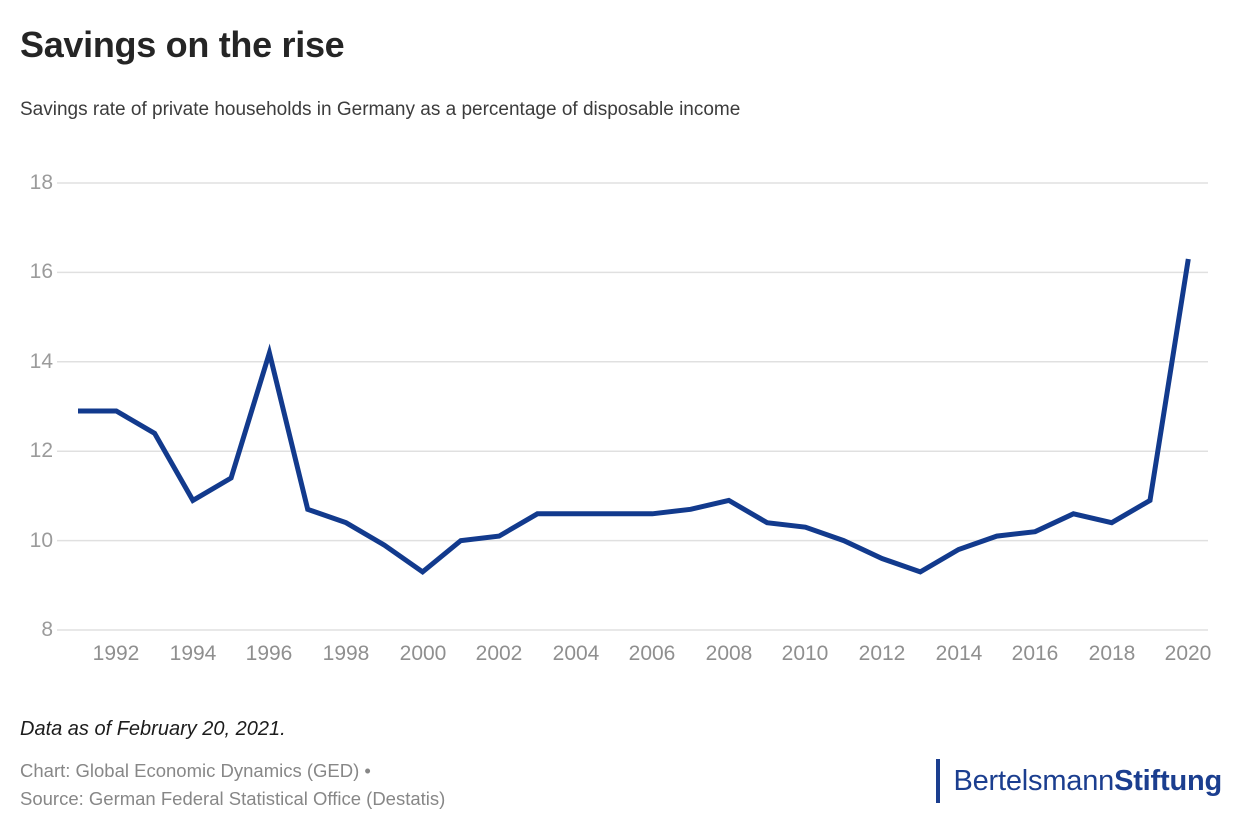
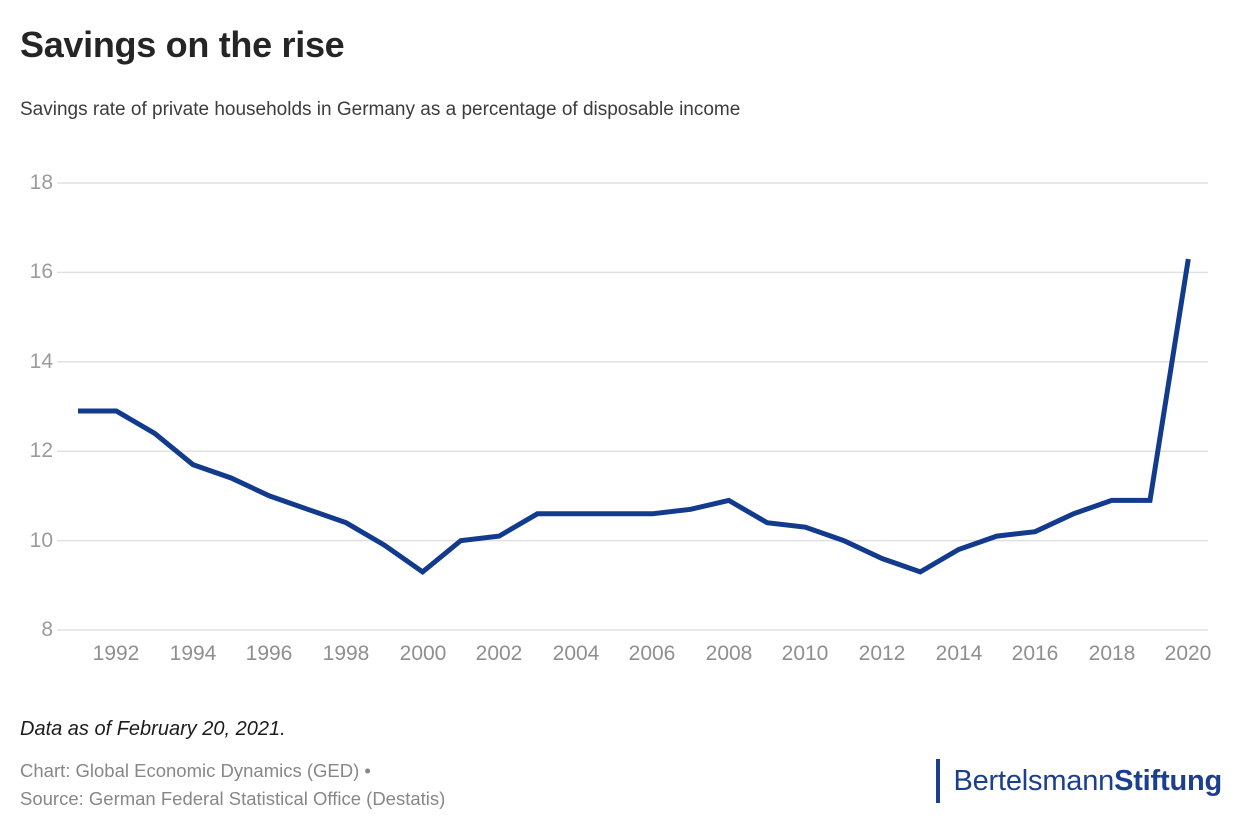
1994: 10.9 -> 11.7
1996: 14.2 -> 11.0
2018: 10.4 -> 10.9
